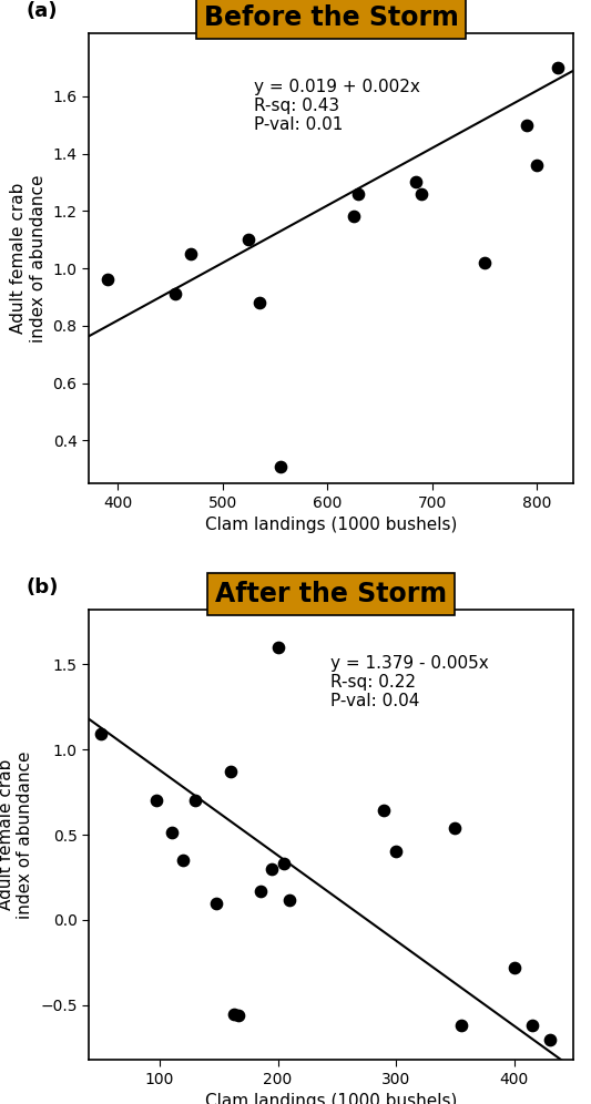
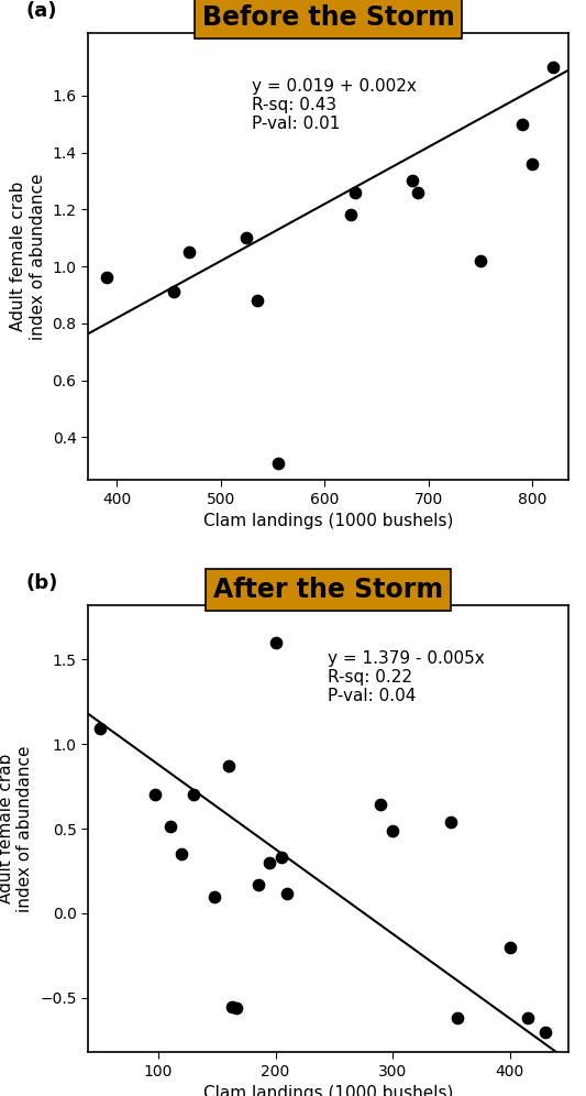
After the Storm/300: 0.40 -> 0.49
After the Storm/400: -0.28 -> -0.20
